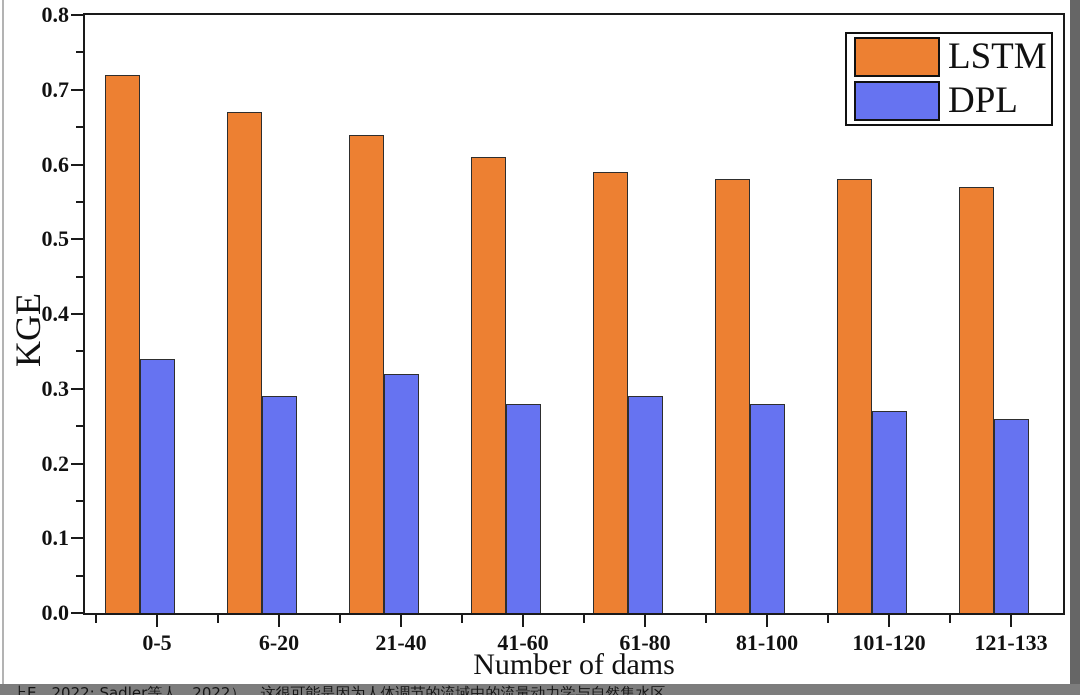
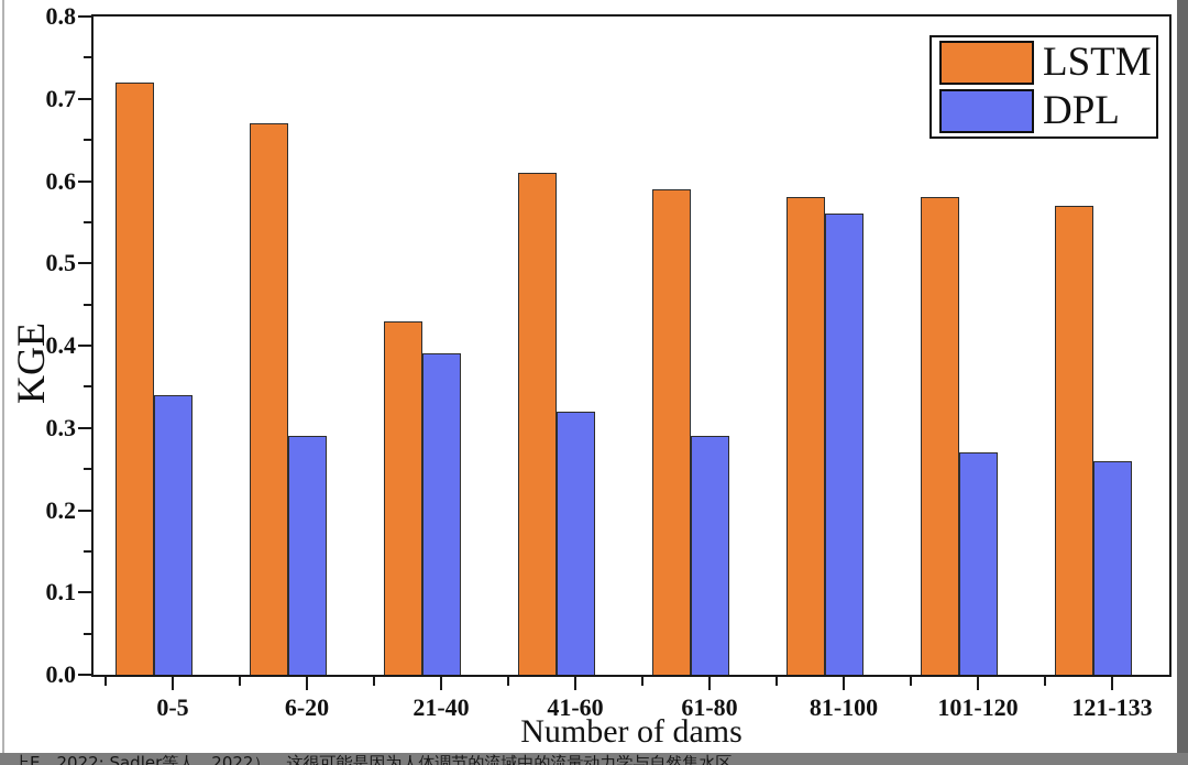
LSTM/21-40: 0.64 -> 0.43
DPL/21-40: 0.32 -> 0.39
DPL/41-60: 0.28 -> 0.32
DPL/81-100: 0.28 -> 0.56
